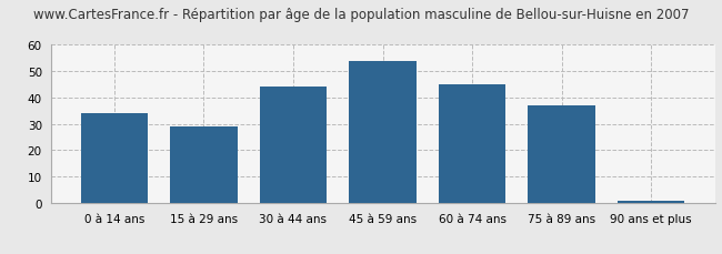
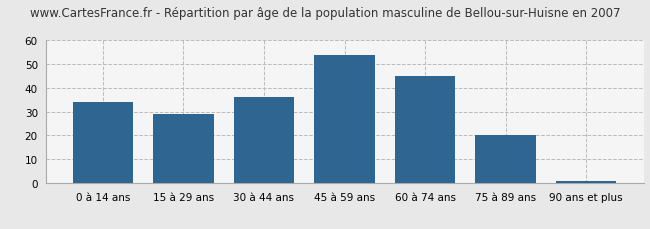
30 à 44 ans: 44 -> 36
75 à 89 ans: 37 -> 20
